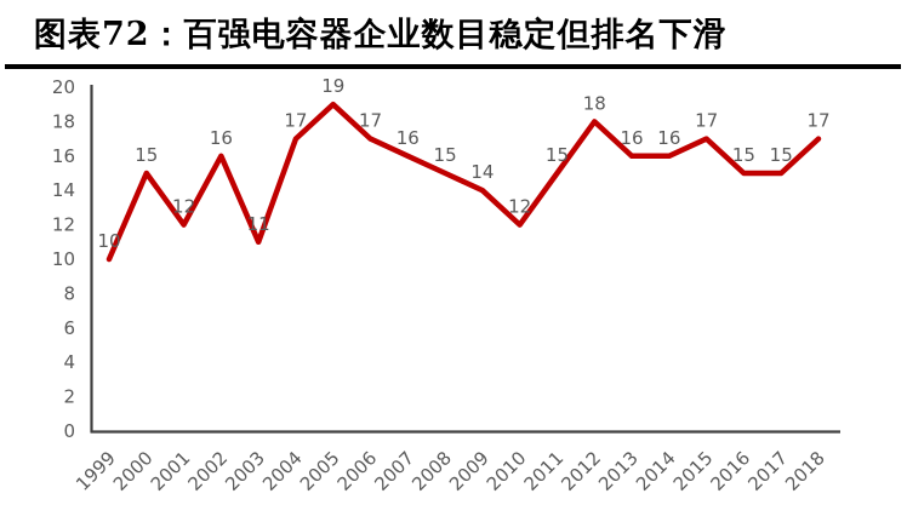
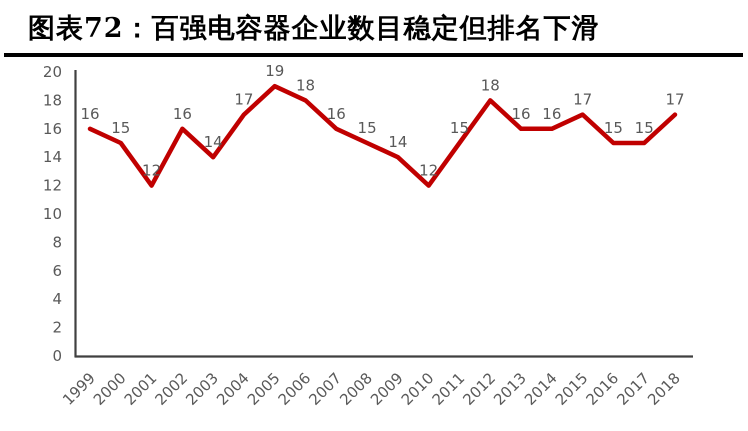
1999: 10 -> 16
2003: 11 -> 14
2006: 17 -> 18
